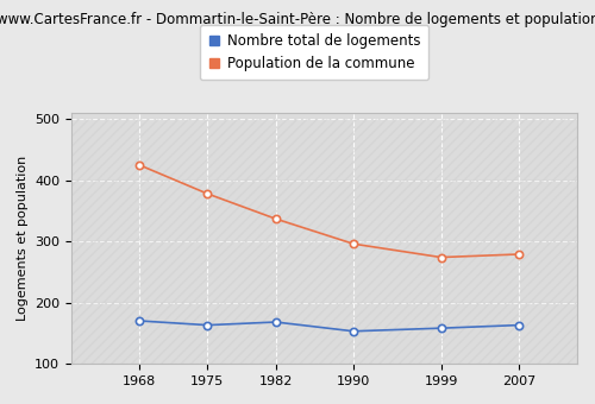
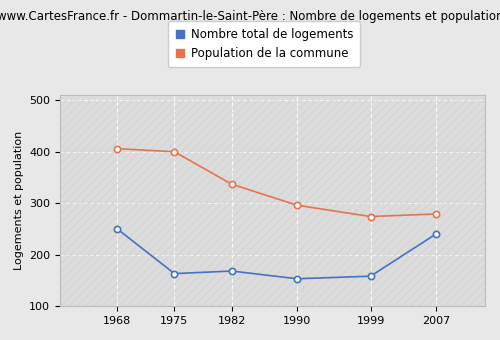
Nombre total de logements/1968: 170 -> 250
Population de la commune/1968: 425 -> 406
Population de la commune/1975: 378 -> 400
Nombre total de logements/2007: 163 -> 240
